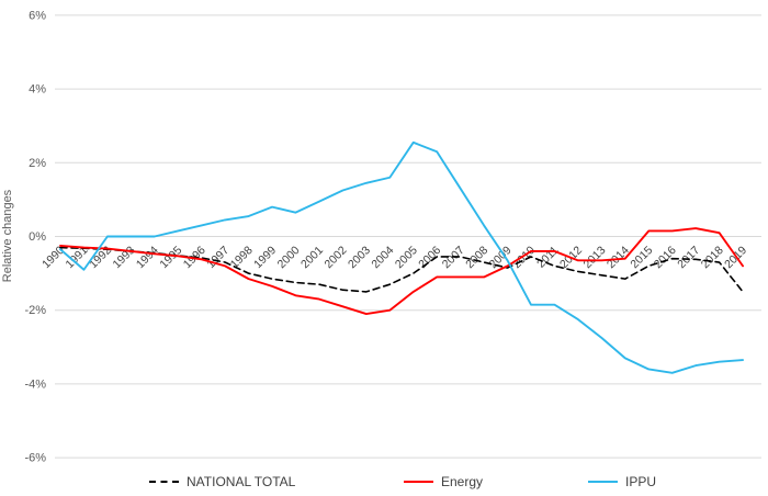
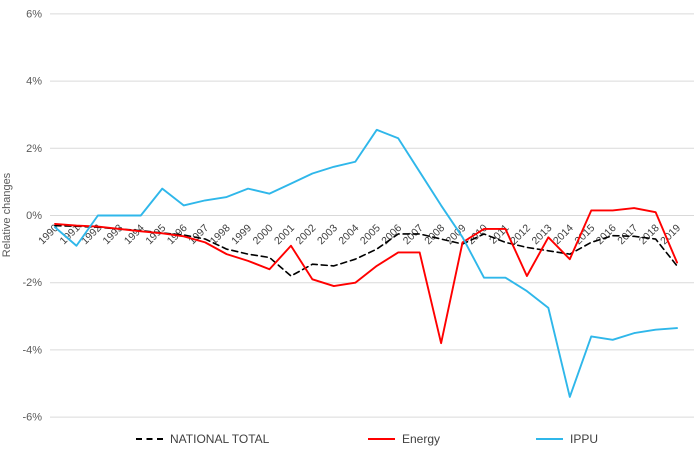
IPPU/1995: 0.1% -> 0.8%
NATIONAL TOTAL/2001: -1.3% -> -1.8%
Energy/2001: -1.7% -> -0.9%
Energy/2008: -1.1% -> -3.8%
Energy/2012: -0.7% -> -1.8%
Energy/2014: -0.6% -> -1.3%
IPPU/2014: -3.3% -> -5.4%
Energy/2019: -0.8% -> -1.4%
